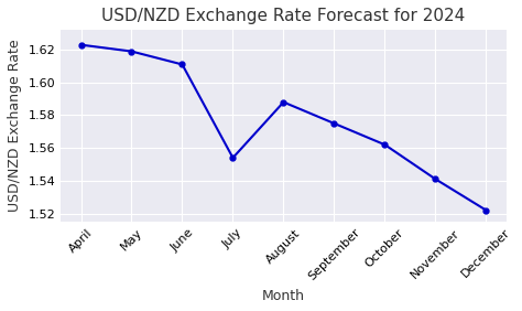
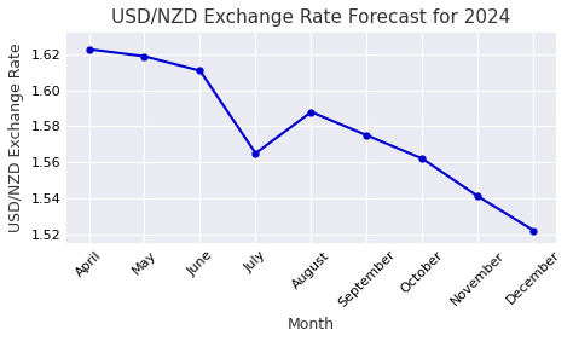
July: 1.554 -> 1.565
